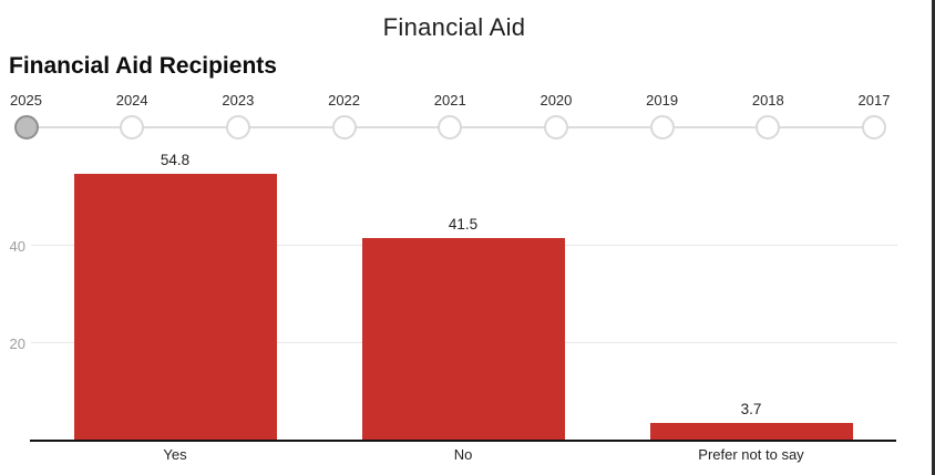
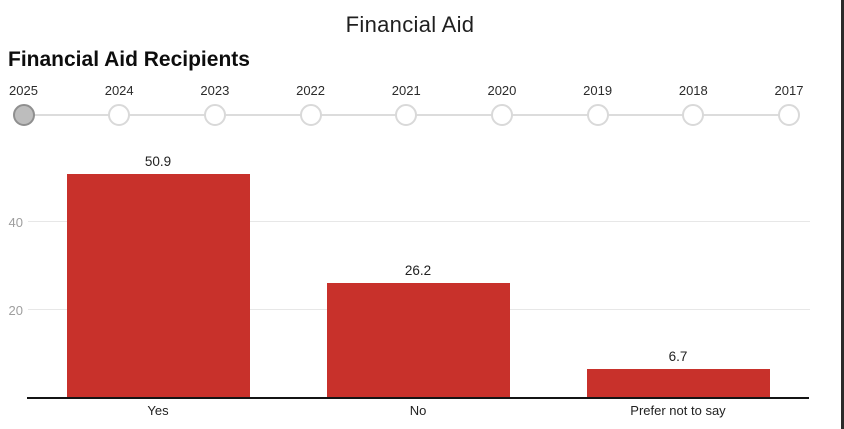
Yes: 54.8 -> 50.9
No: 41.5 -> 26.2
Prefer not to say: 3.7 -> 6.7
